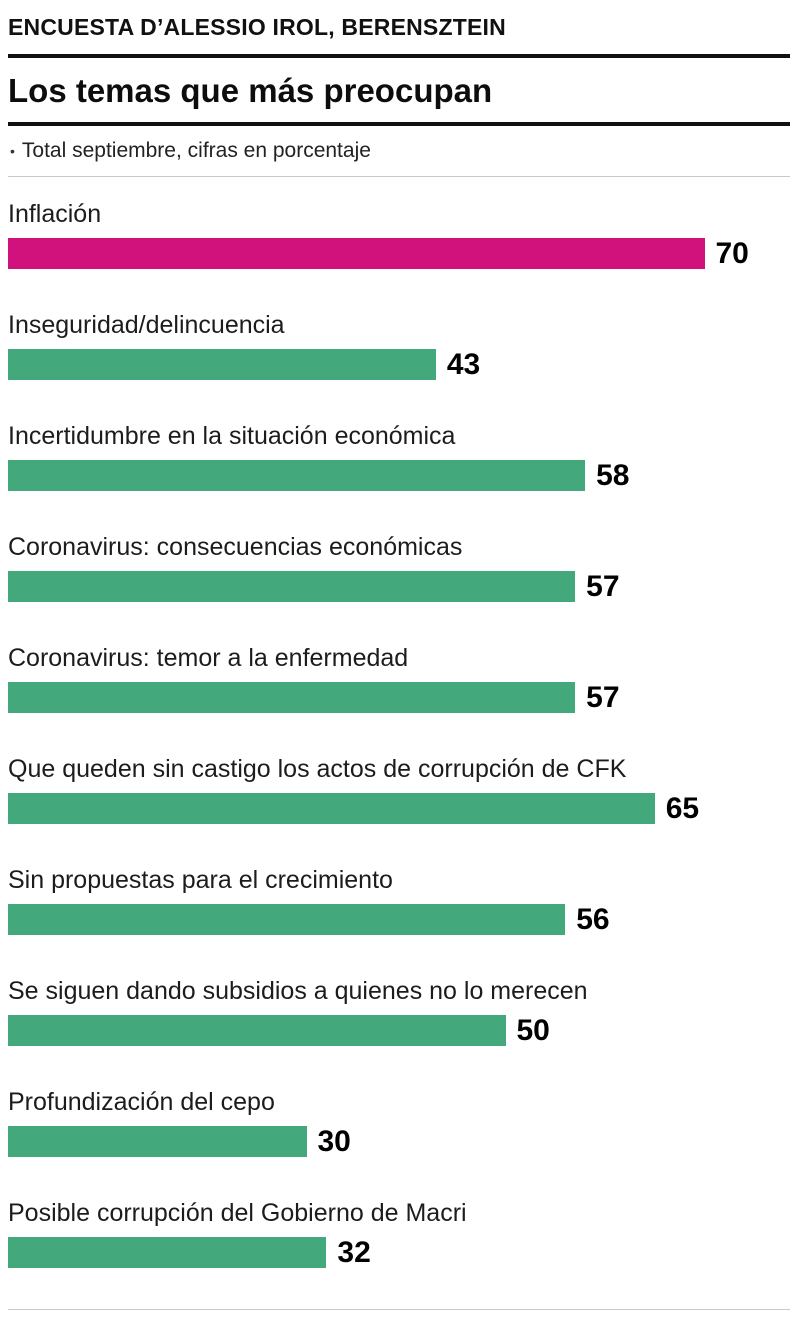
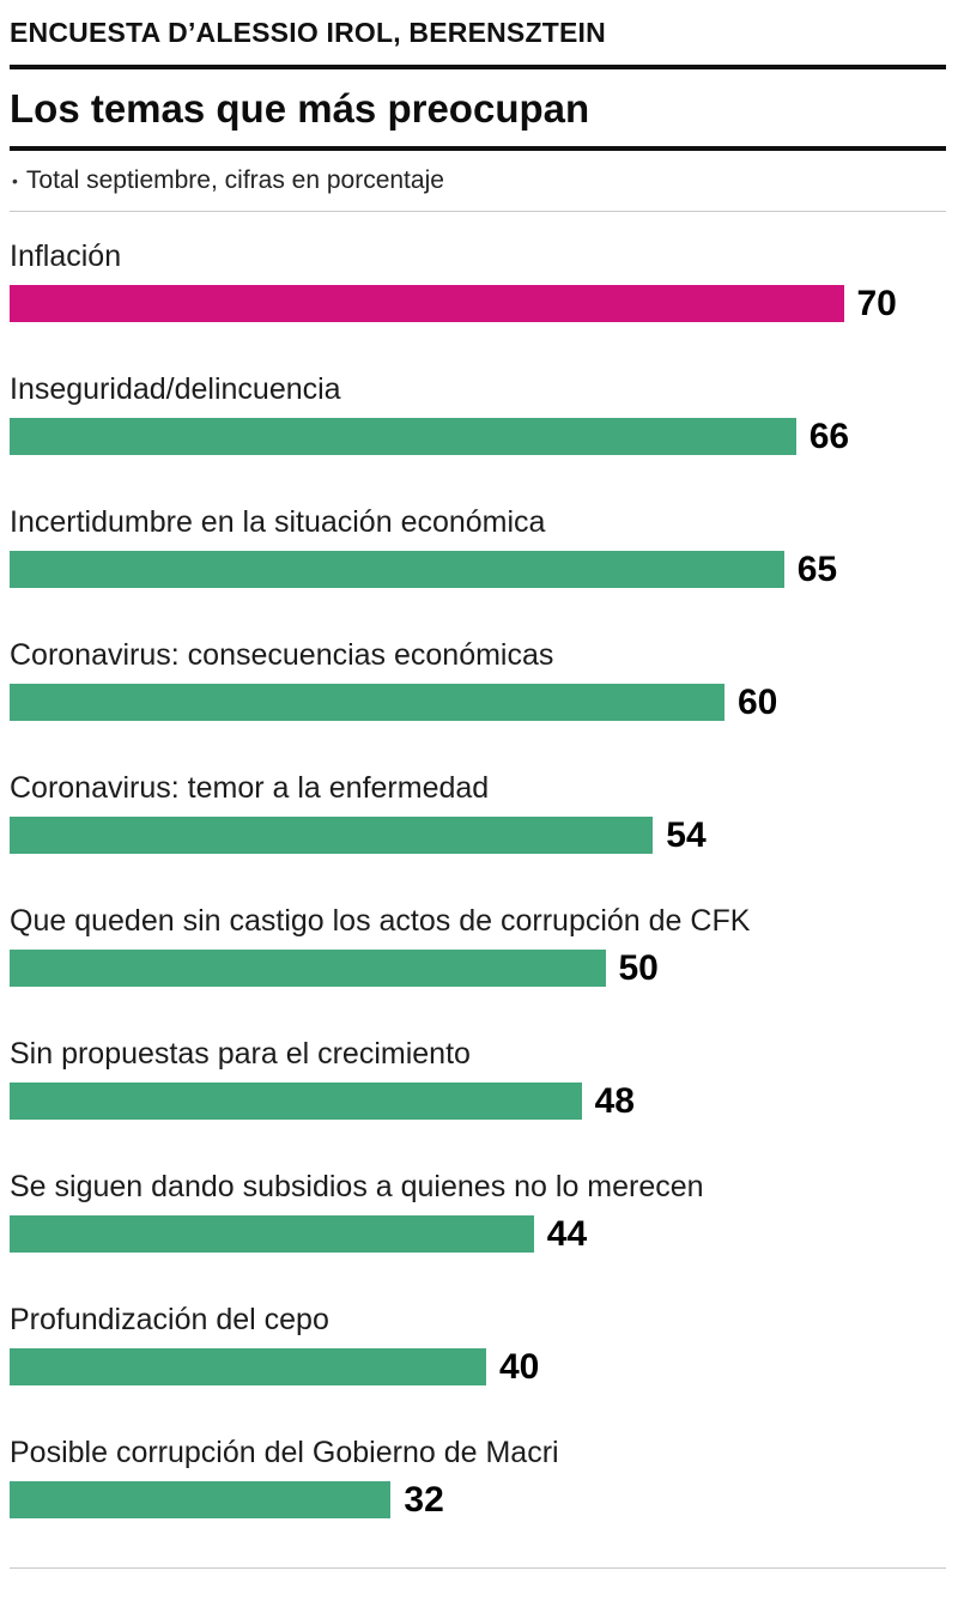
Inseguridad/delincuencia: 43 -> 66
Incertidumbre en la situación económica: 58 -> 65
Coronavirus: consecuencias económicas: 57 -> 60
Coronavirus: temor a la enfermedad: 57 -> 54
Que queden sin castigo los actos de corrupción de CFK: 65 -> 50
Sin propuestas para el crecimiento: 56 -> 48
Se siguen dando subsidios a quienes no lo merecen: 50 -> 44
Profundización del cepo: 30 -> 40
